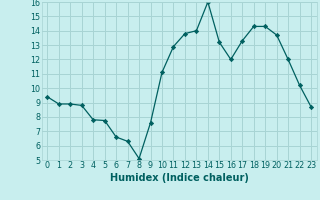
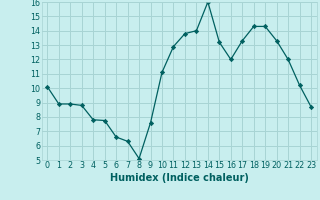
0: 9.4 -> 10.1
20: 13.7 -> 13.3
